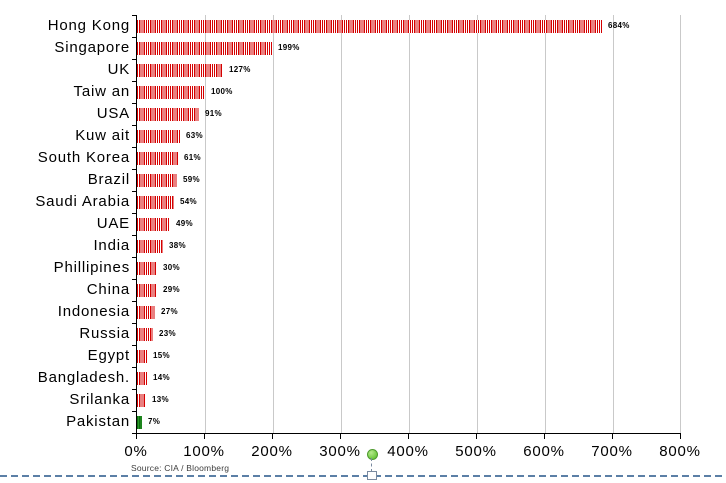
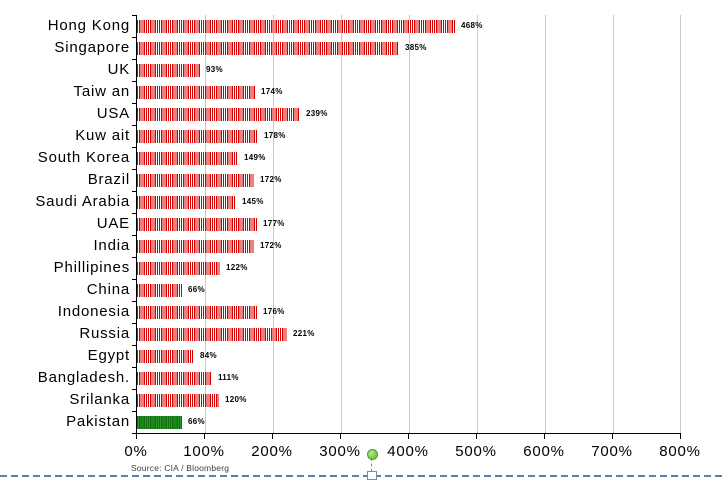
Hong Kong: 684% -> 468%
Singapore: 199% -> 385%
UK: 127% -> 93%
Taiw an: 100% -> 174%
USA: 91% -> 239%
Kuw ait: 63% -> 178%
South Korea: 61% -> 149%
Brazil: 59% -> 172%
Saudi Arabia: 54% -> 145%
UAE: 49% -> 177%
India: 38% -> 172%
Phillipines: 30% -> 122%
China: 29% -> 66%
Indonesia: 27% -> 176%
Russia: 23% -> 221%
Egypt: 15% -> 84%
Bangladesh.: 14% -> 111%
Srilanka: 13% -> 120%
Pakistan: 7% -> 66%
